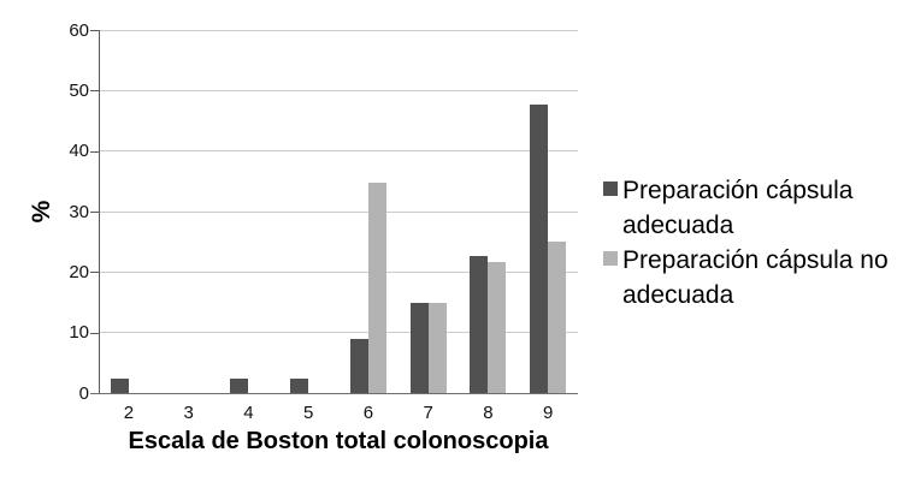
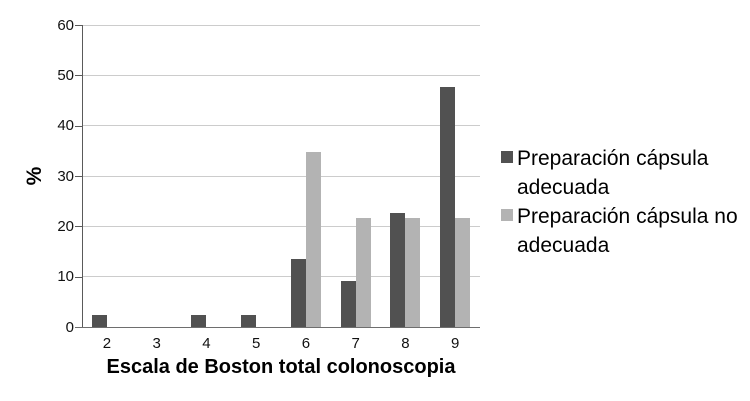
Preparación cápsula adecuada/6: 9 -> 14
Preparación cápsula adecuada/7: 15 -> 9
Preparación cápsula no adecuada/7: 15 -> 22
Preparación cápsula no adecuada/9: 25 -> 22
